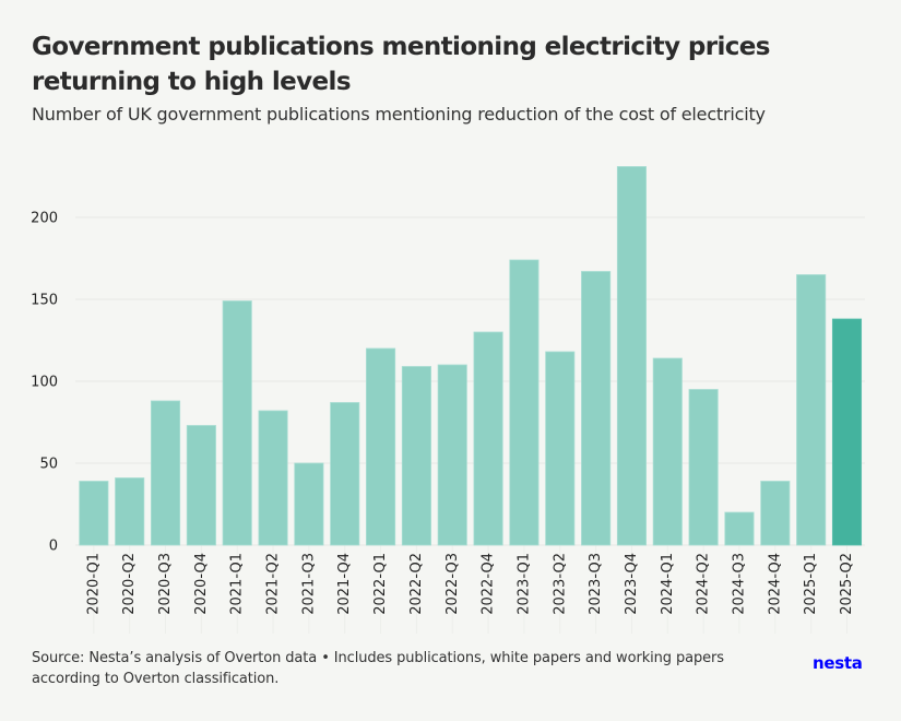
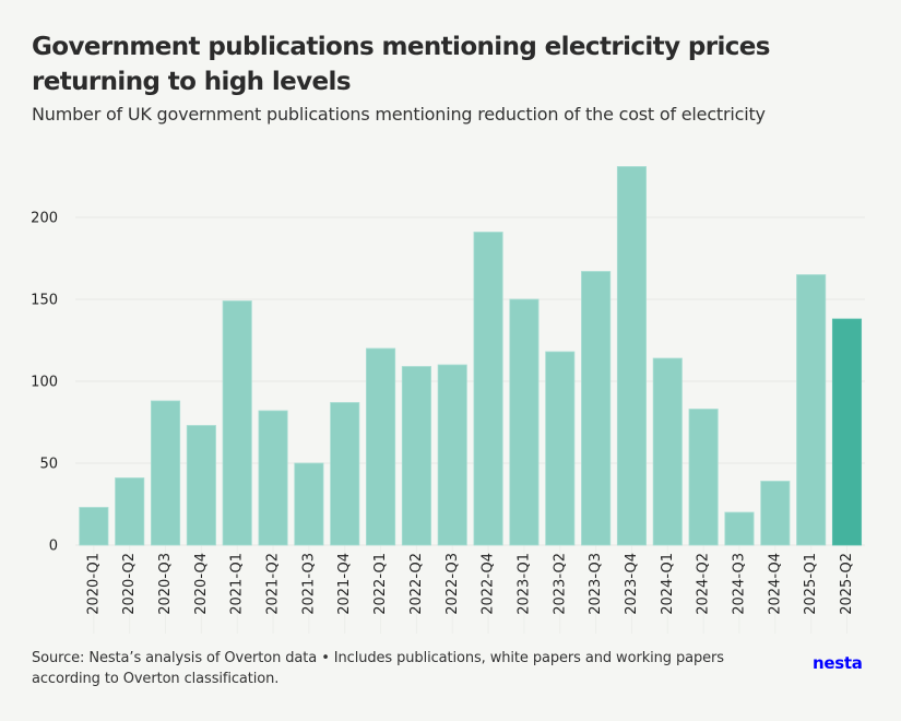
2020-Q1: 39 -> 23
2022-Q4: 130 -> 191
2023-Q1: 174 -> 150
2024-Q2: 95 -> 83
